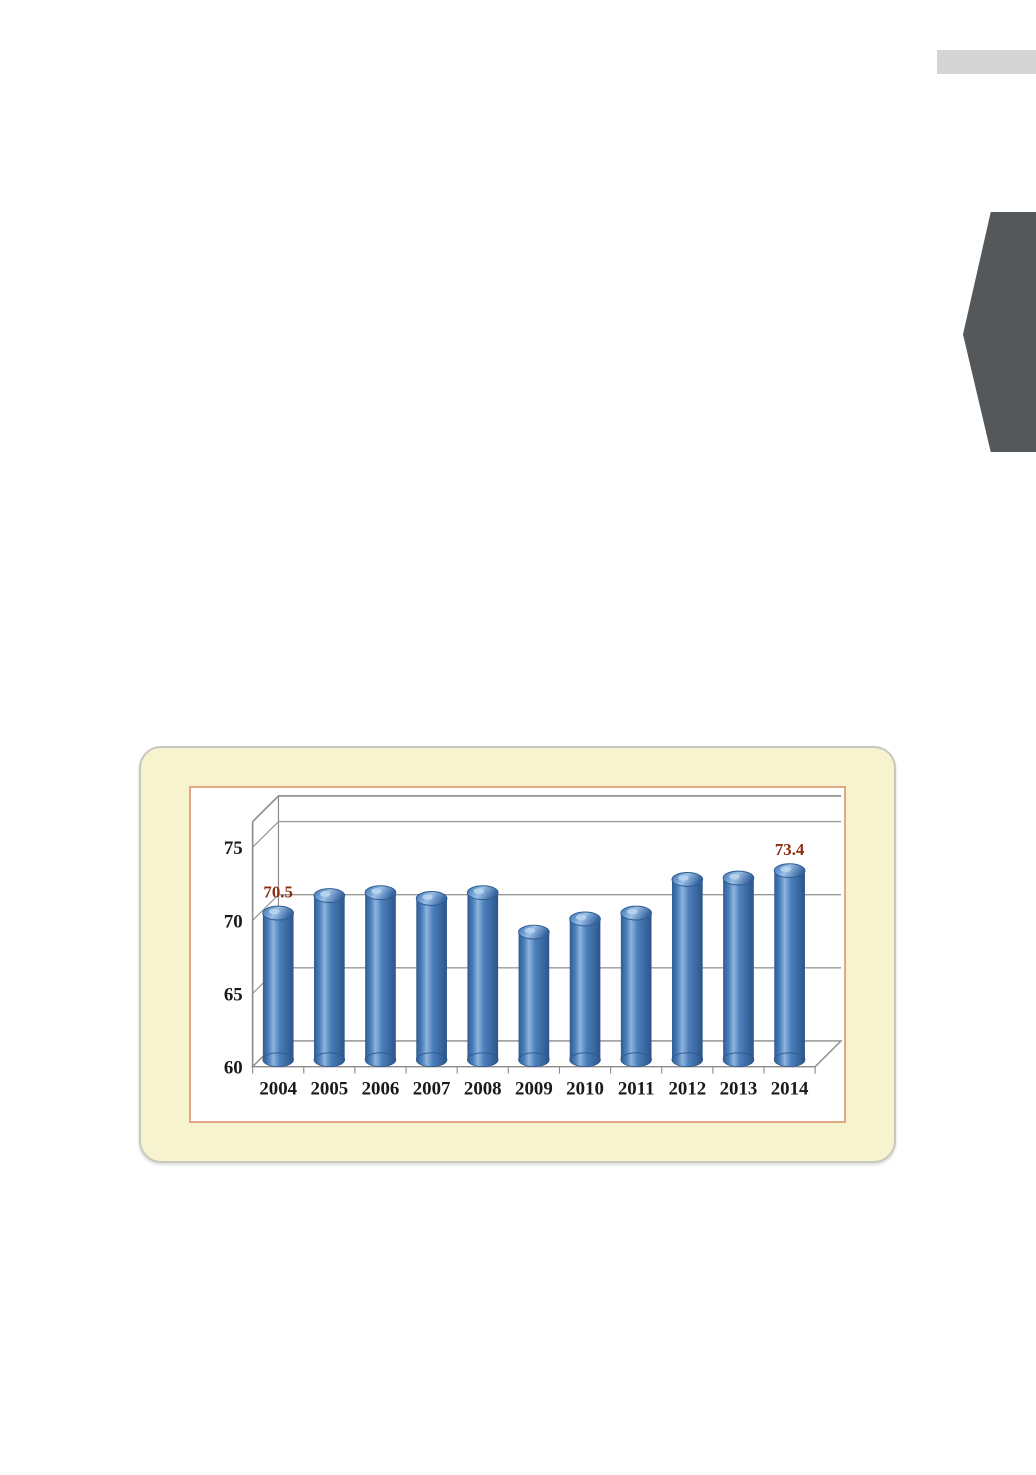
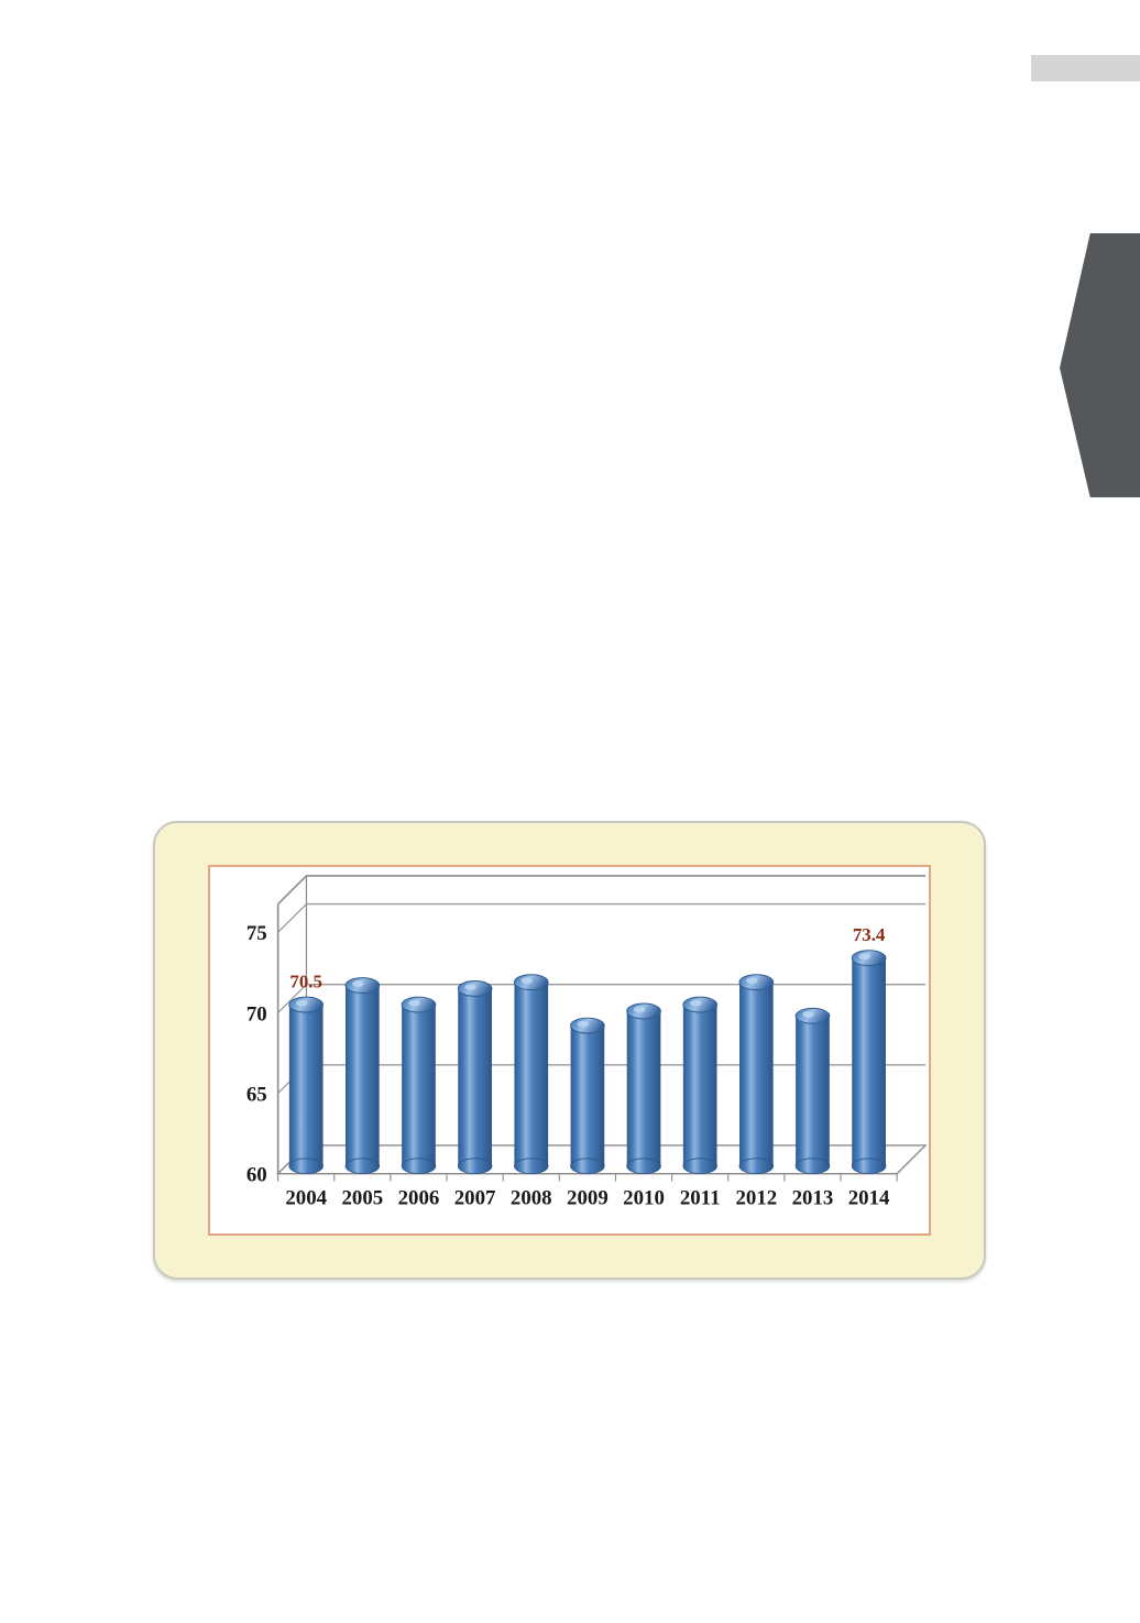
2006: 71.9 -> 70.5
2012: 72.8 -> 71.9
2013: 72.9 -> 69.8
